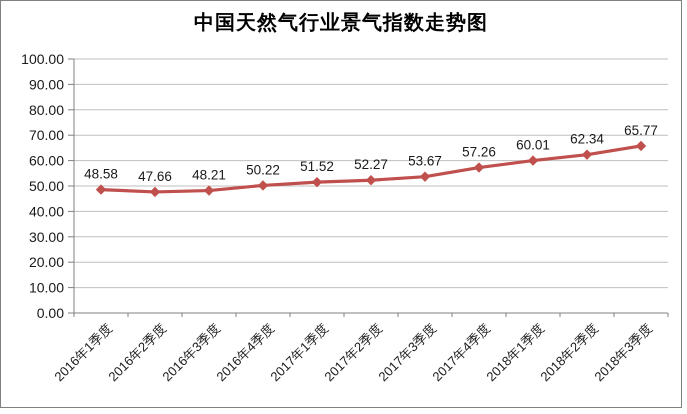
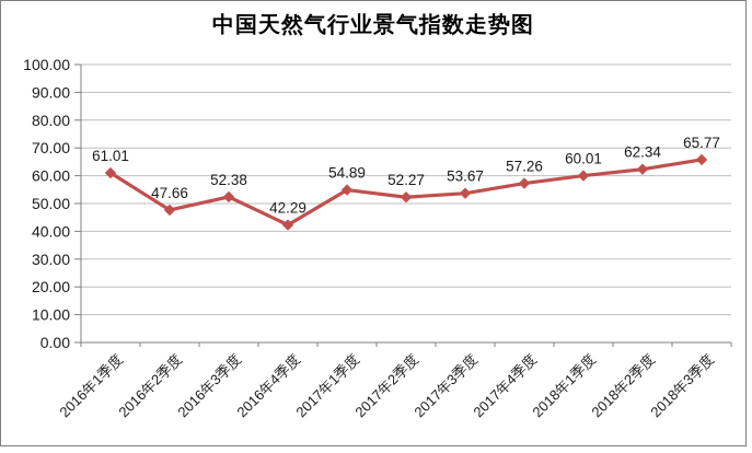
2016年1季度: 48.58 -> 61.01
2016年3季度: 48.21 -> 52.38
2016年4季度: 50.22 -> 42.29
2017年1季度: 51.52 -> 54.89
